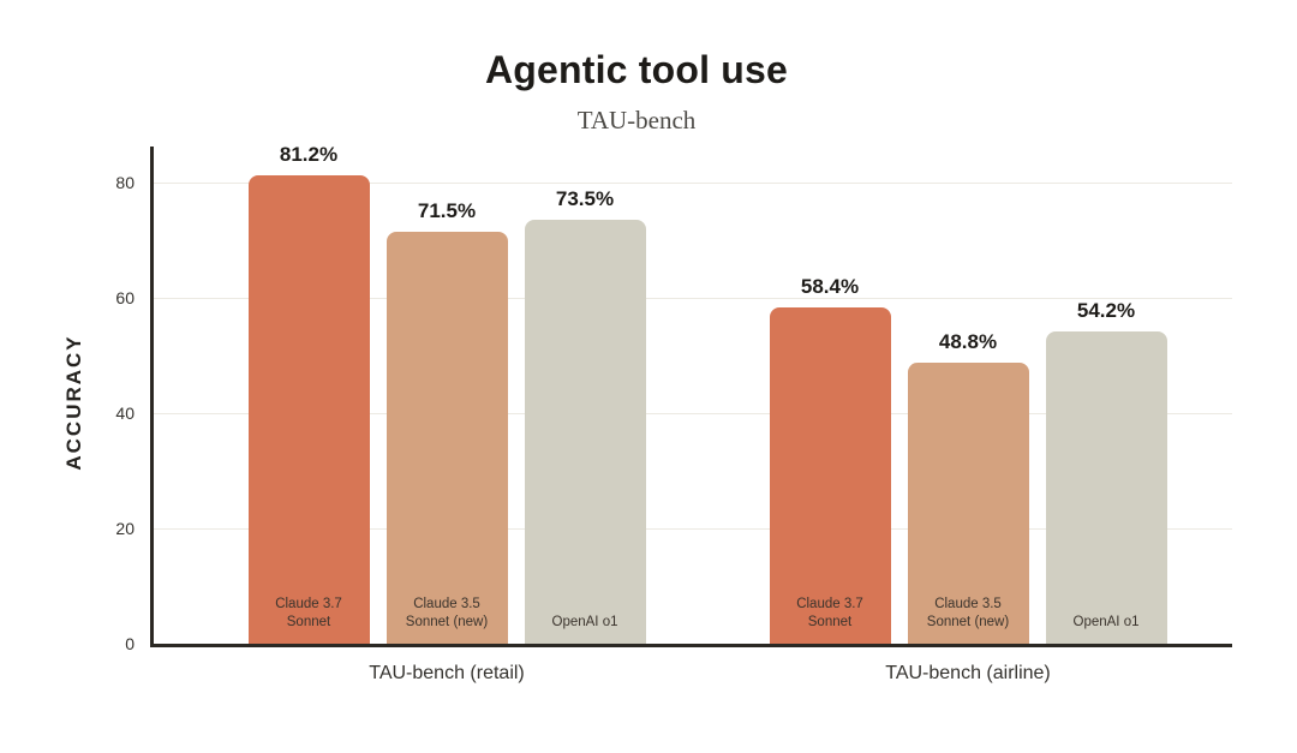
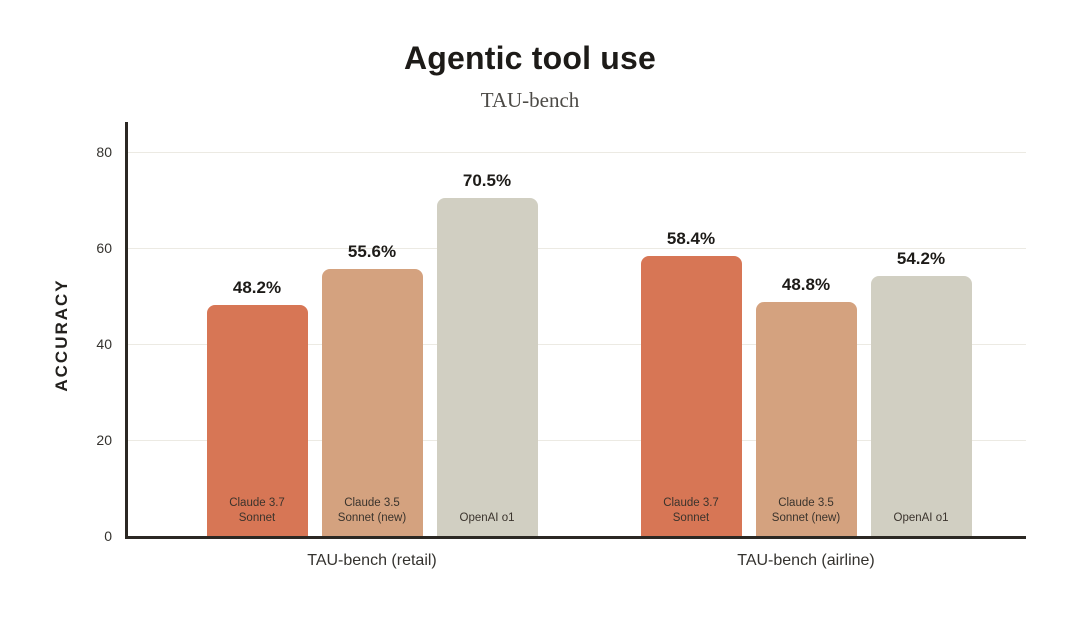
Claude 3.7 Sonnet/TAU-bench (retail): 81.2% -> 48.2%
Claude 3.5 Sonnet (new)/TAU-bench (retail): 71.5% -> 55.6%
OpenAI o1/TAU-bench (retail): 73.5% -> 70.5%
